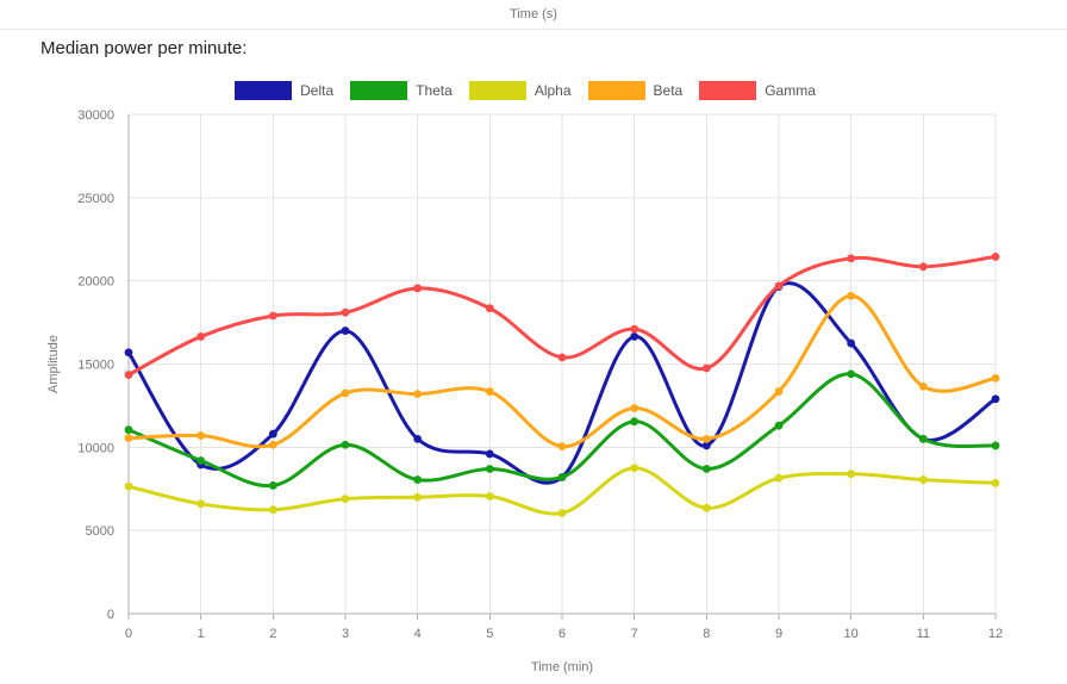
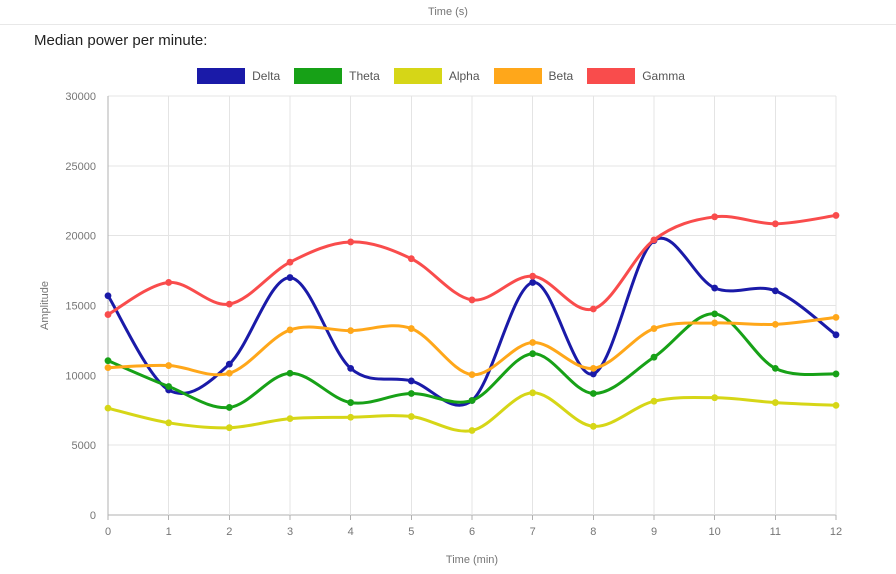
Gamma/2: 17900 -> 15100
Beta/10: 19100 -> 13800
Delta/11: 10500 -> 16000
